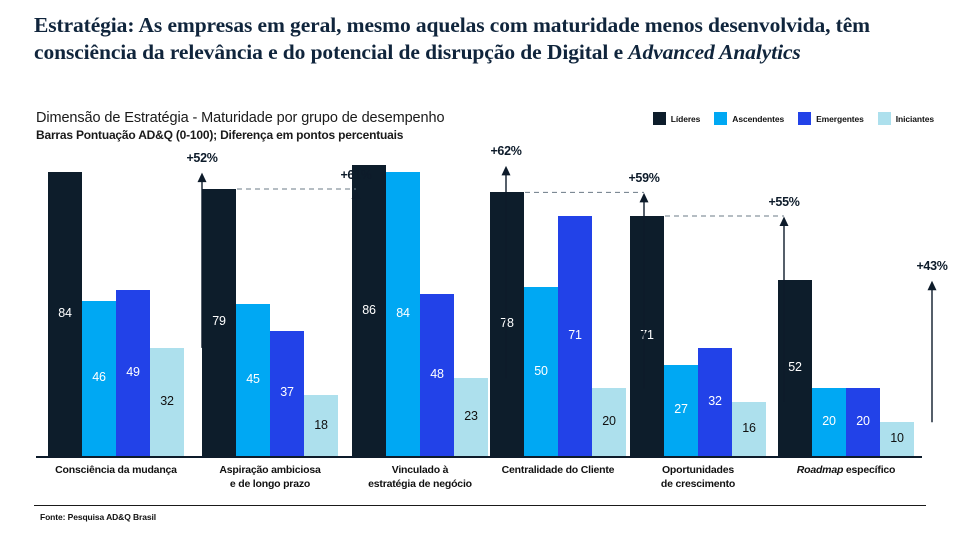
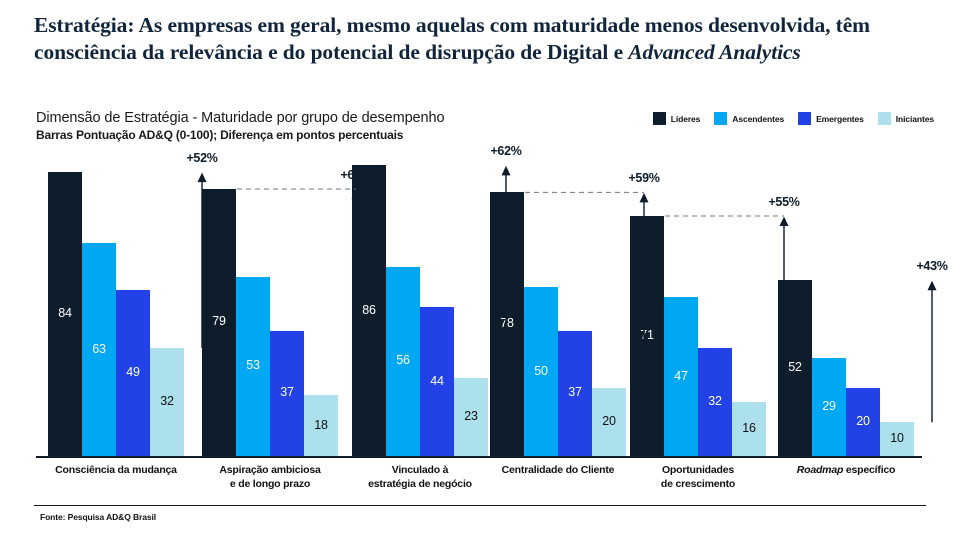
Ascendentes/Consciência da mudança: 46 -> 63
Ascendentes/Aspiração ambiciosa e de longo prazo: 45 -> 53
Ascendentes/Vinculado à estratégia de negócio: 84 -> 56
Emergentes/Vinculado à estratégia de negócio: 48 -> 44
Emergentes/Centralidade do Cliente: 71 -> 37
Ascendentes/Oportunidades de crescimento: 27 -> 47
Ascendentes/Roadmap específico: 20 -> 29
